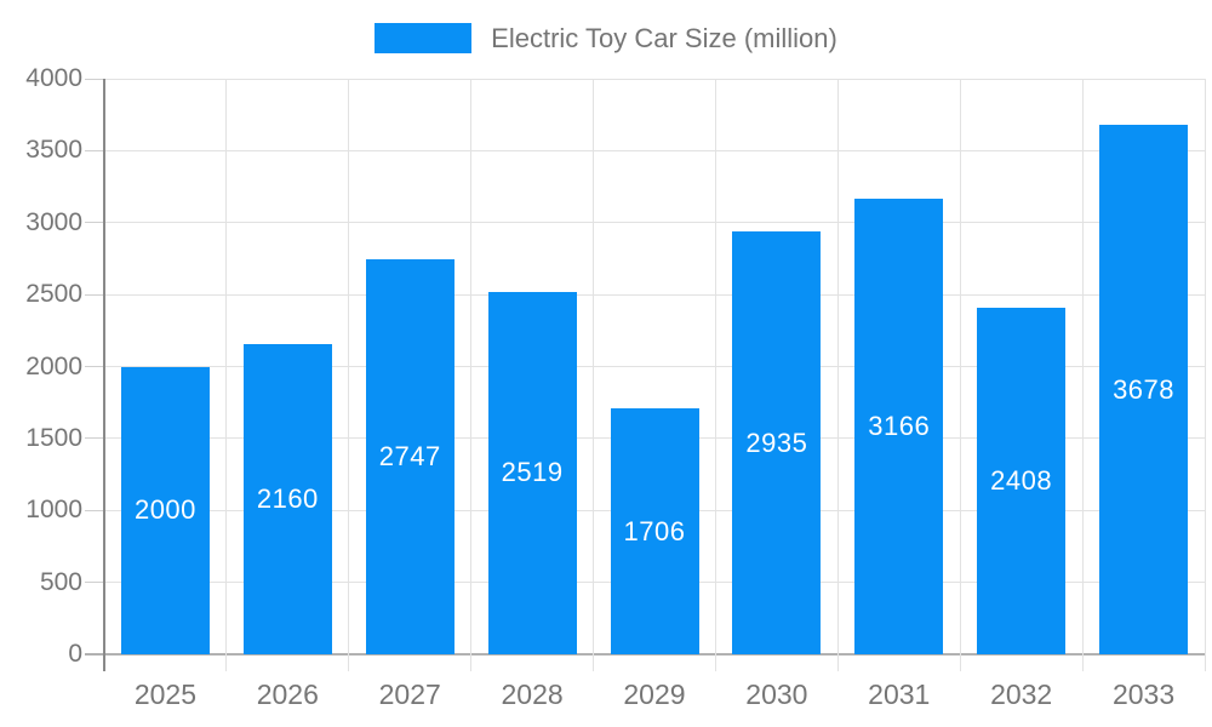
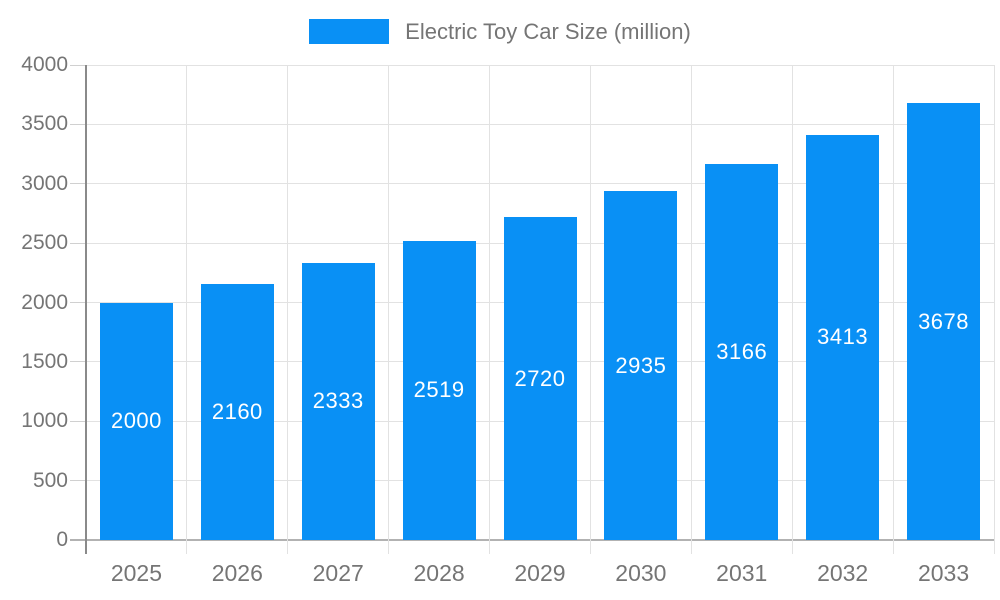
2027: 2747 -> 2333
2029: 1706 -> 2720
2032: 2408 -> 3413
